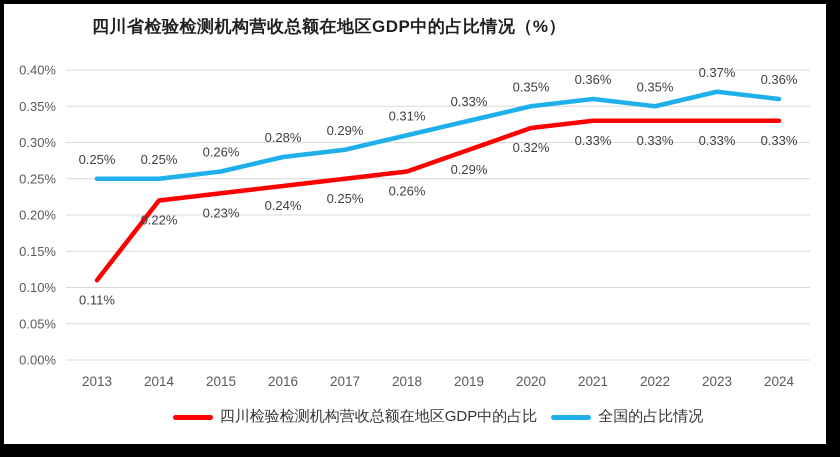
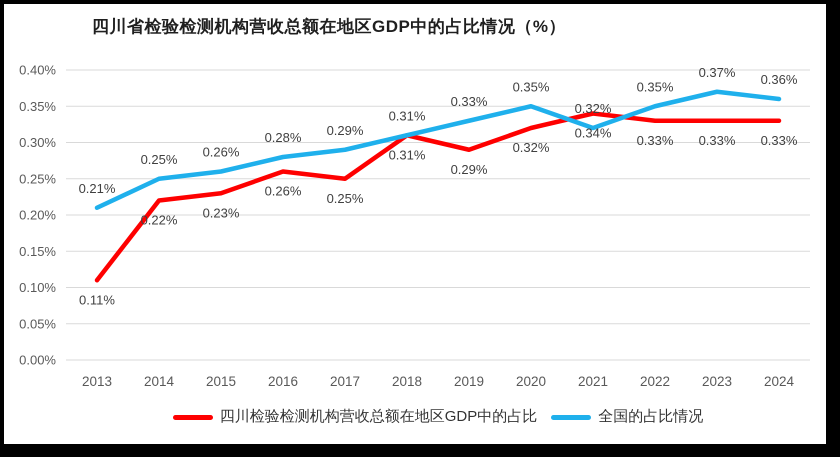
全国的占比情况/2013: 0.25% -> 0.21%
四川检验检测机构营收总额在地区GDP中的占比/2016: 0.24% -> 0.26%
四川检验检测机构营收总额在地区GDP中的占比/2018: 0.26% -> 0.31%
四川检验检测机构营收总额在地区GDP中的占比/2021: 0.33% -> 0.34%
全国的占比情况/2021: 0.36% -> 0.32%
